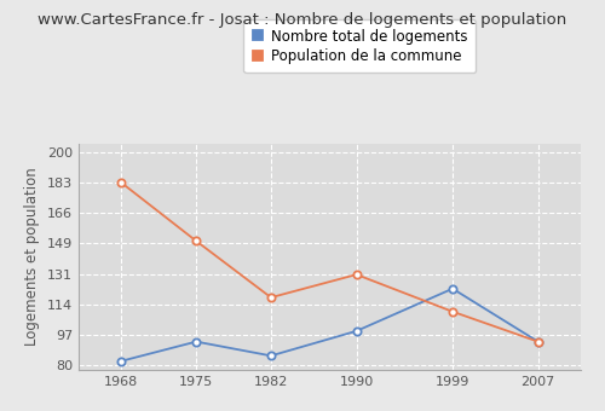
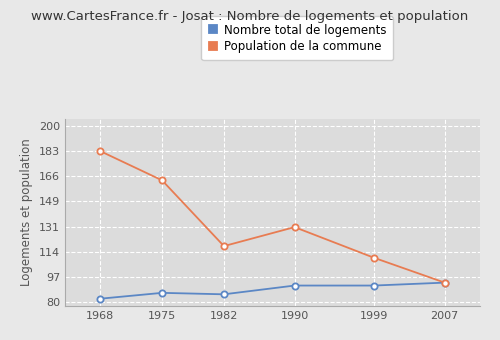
Nombre total de logements/1975: 93 -> 86
Population de la commune/1975: 150 -> 163
Nombre total de logements/1990: 99 -> 91
Nombre total de logements/1999: 123 -> 91
